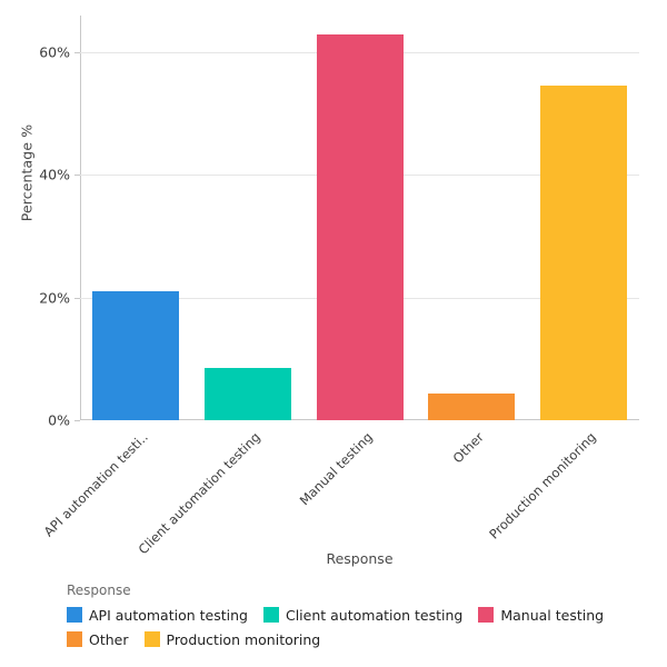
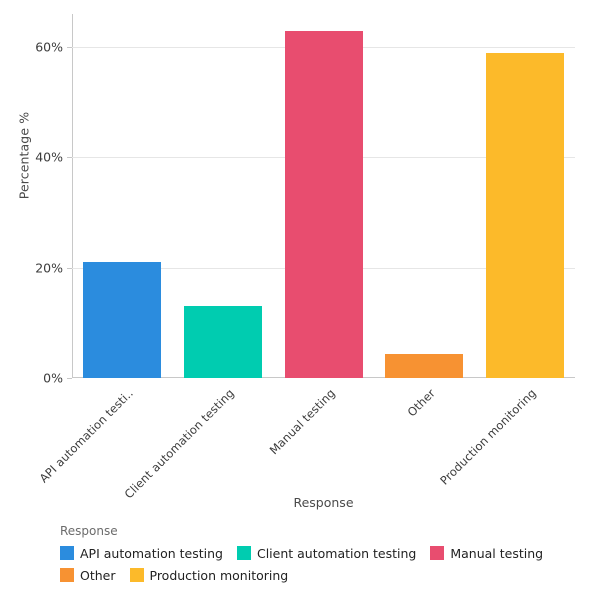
Client automation testing: 9% -> 13%
Production monitoring: 55% -> 59%
